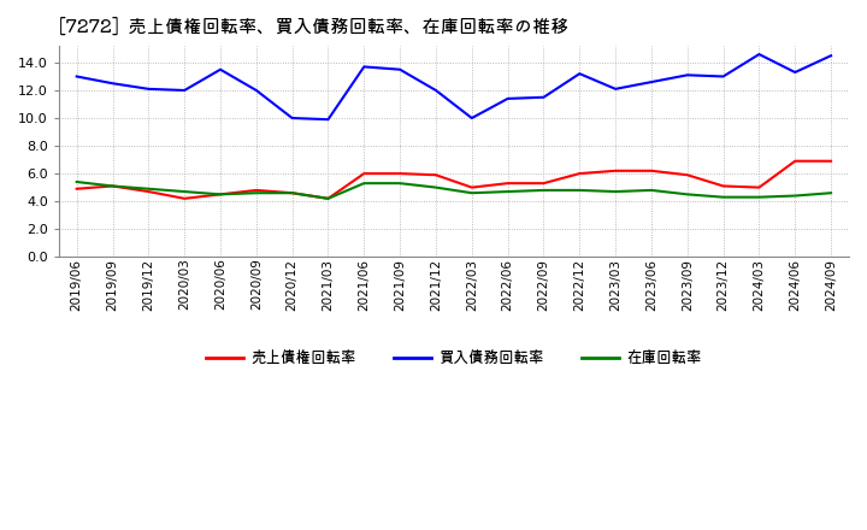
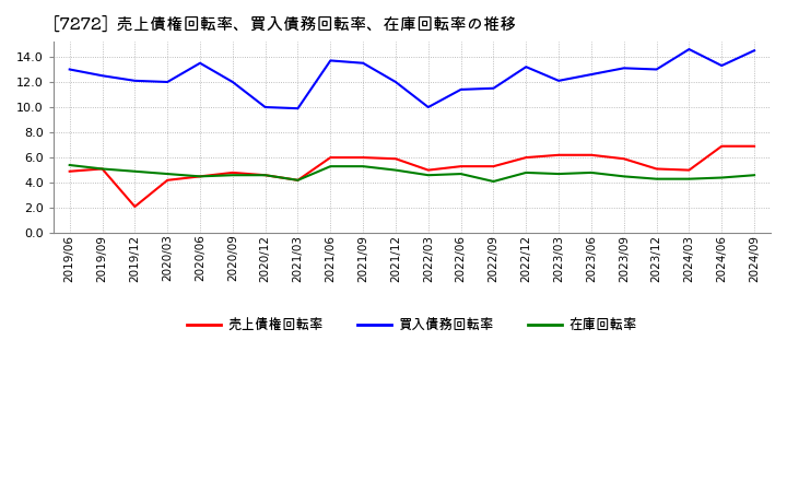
売上債権回転率/2019/12: 4.7 -> 2.1
在庫回転率/2022/09: 4.8 -> 4.1
